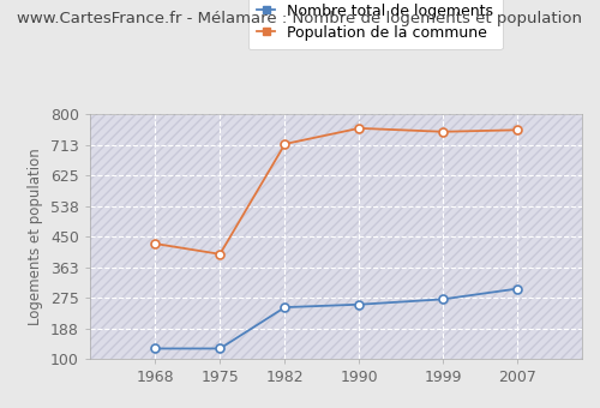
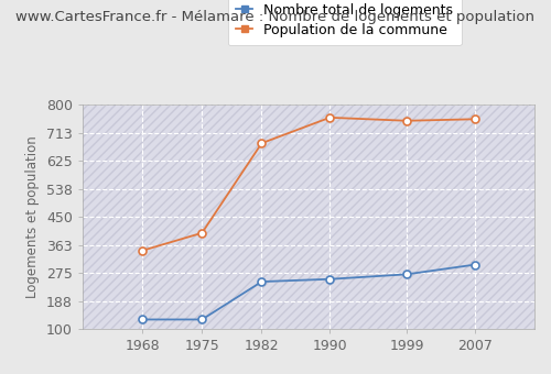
Population de la commune/1968: 430 -> 345
Population de la commune/1982: 715 -> 680
